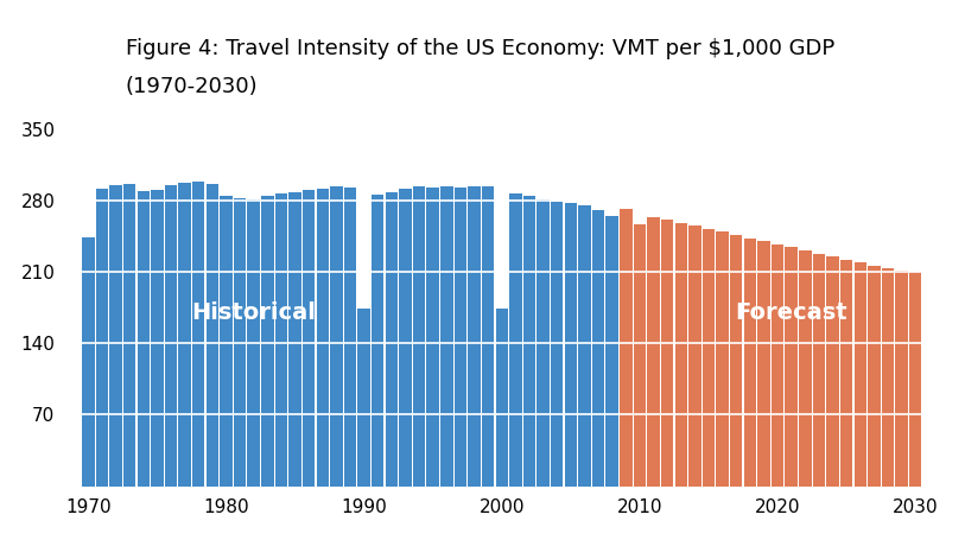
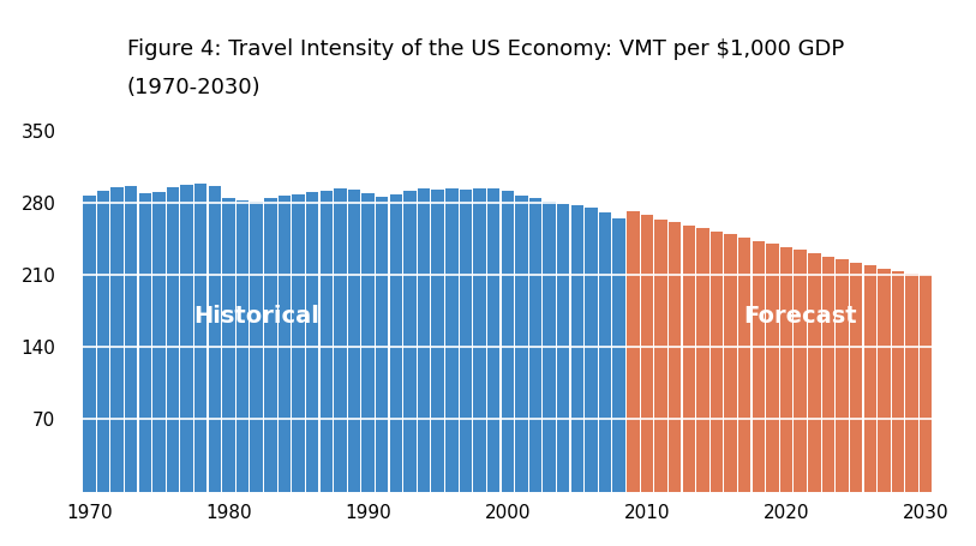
1970: 244 -> 287
1990: 174 -> 289
2000: 174 -> 292
2010: 256 -> 268
